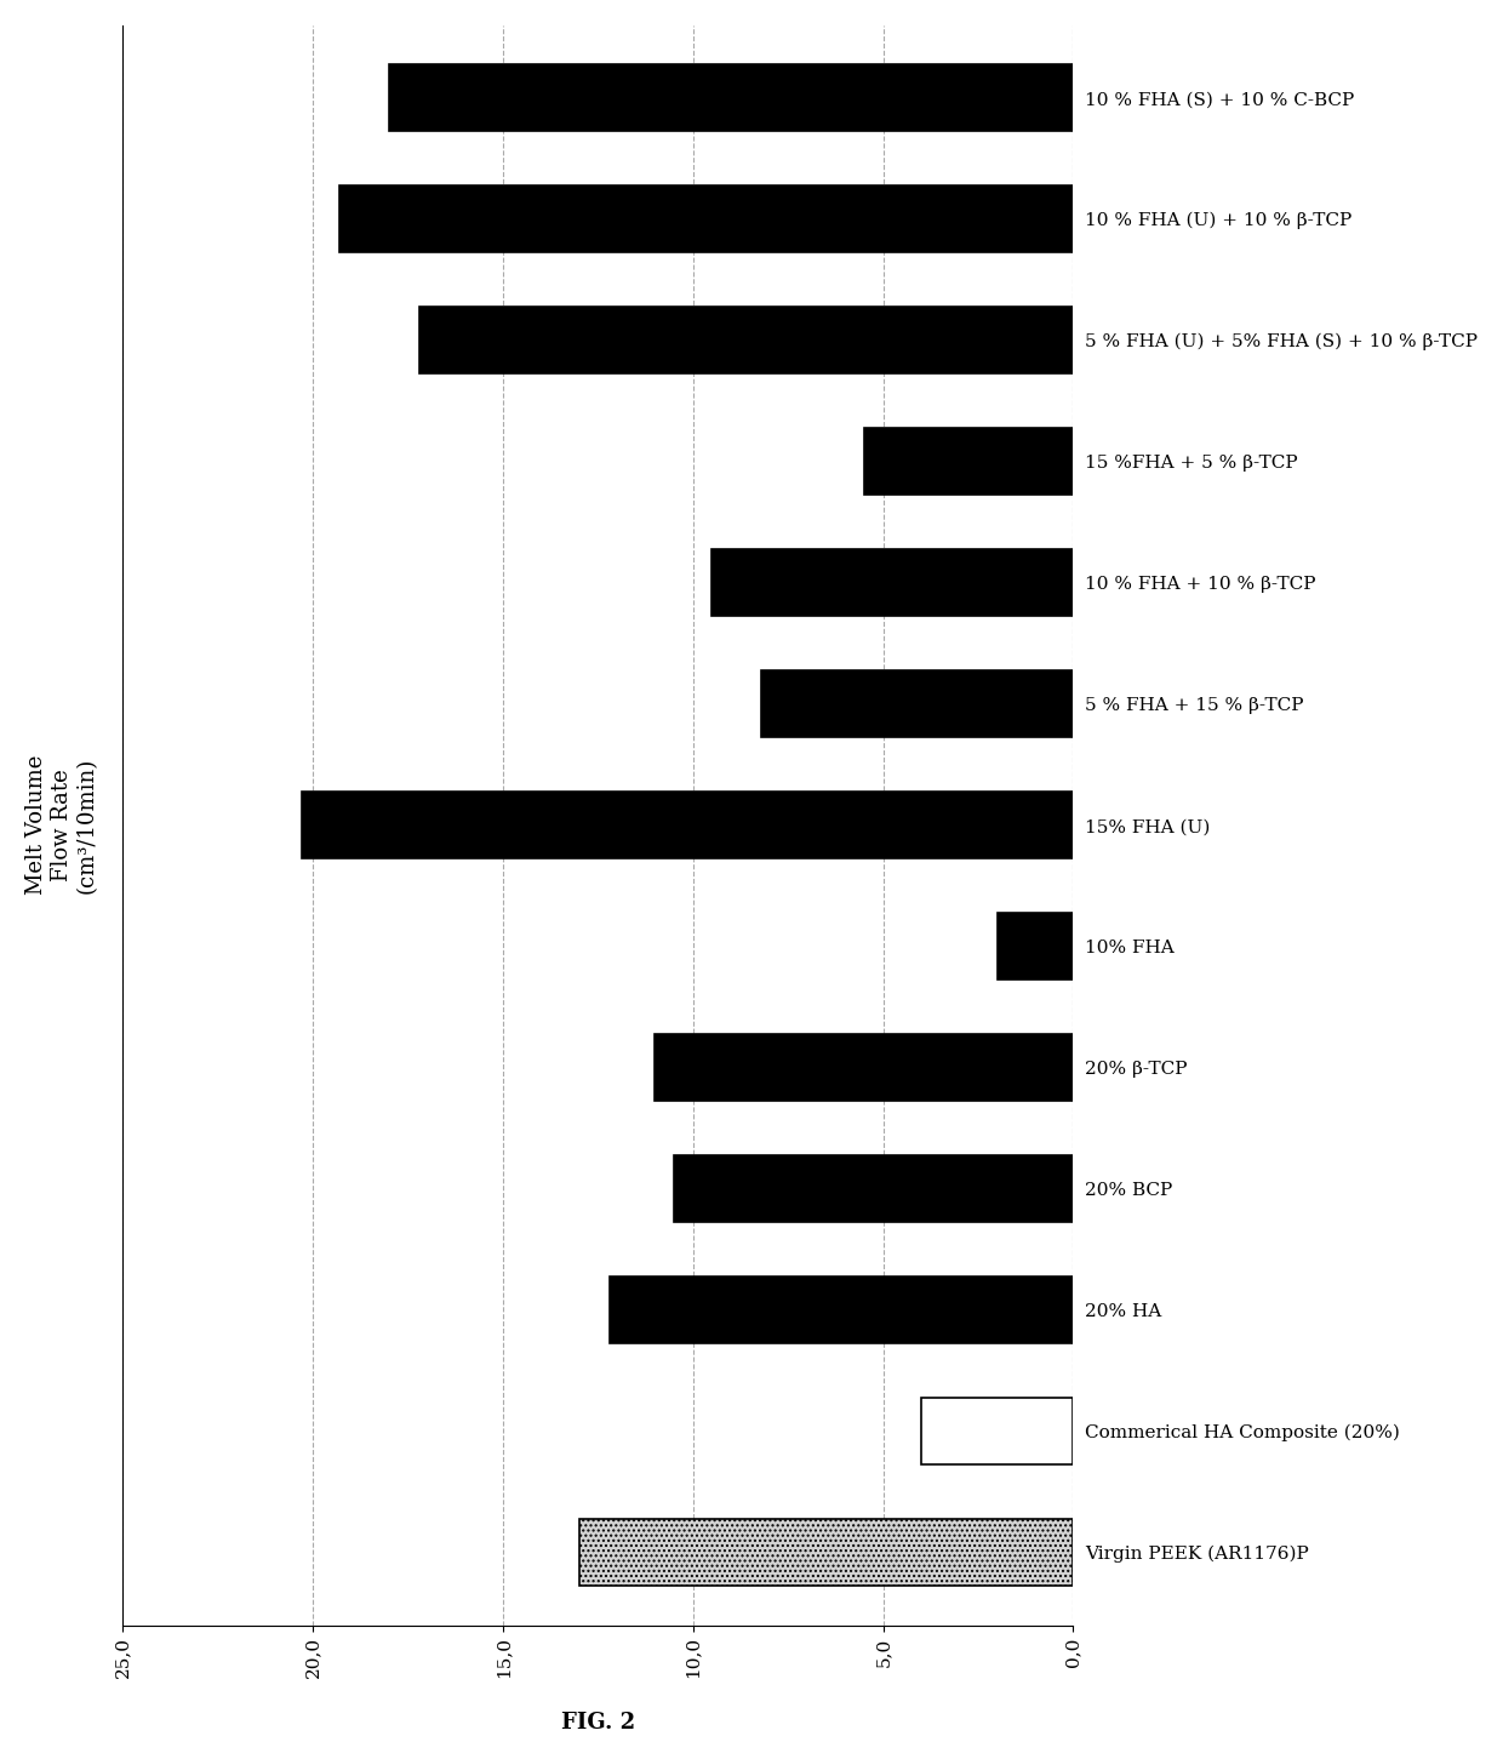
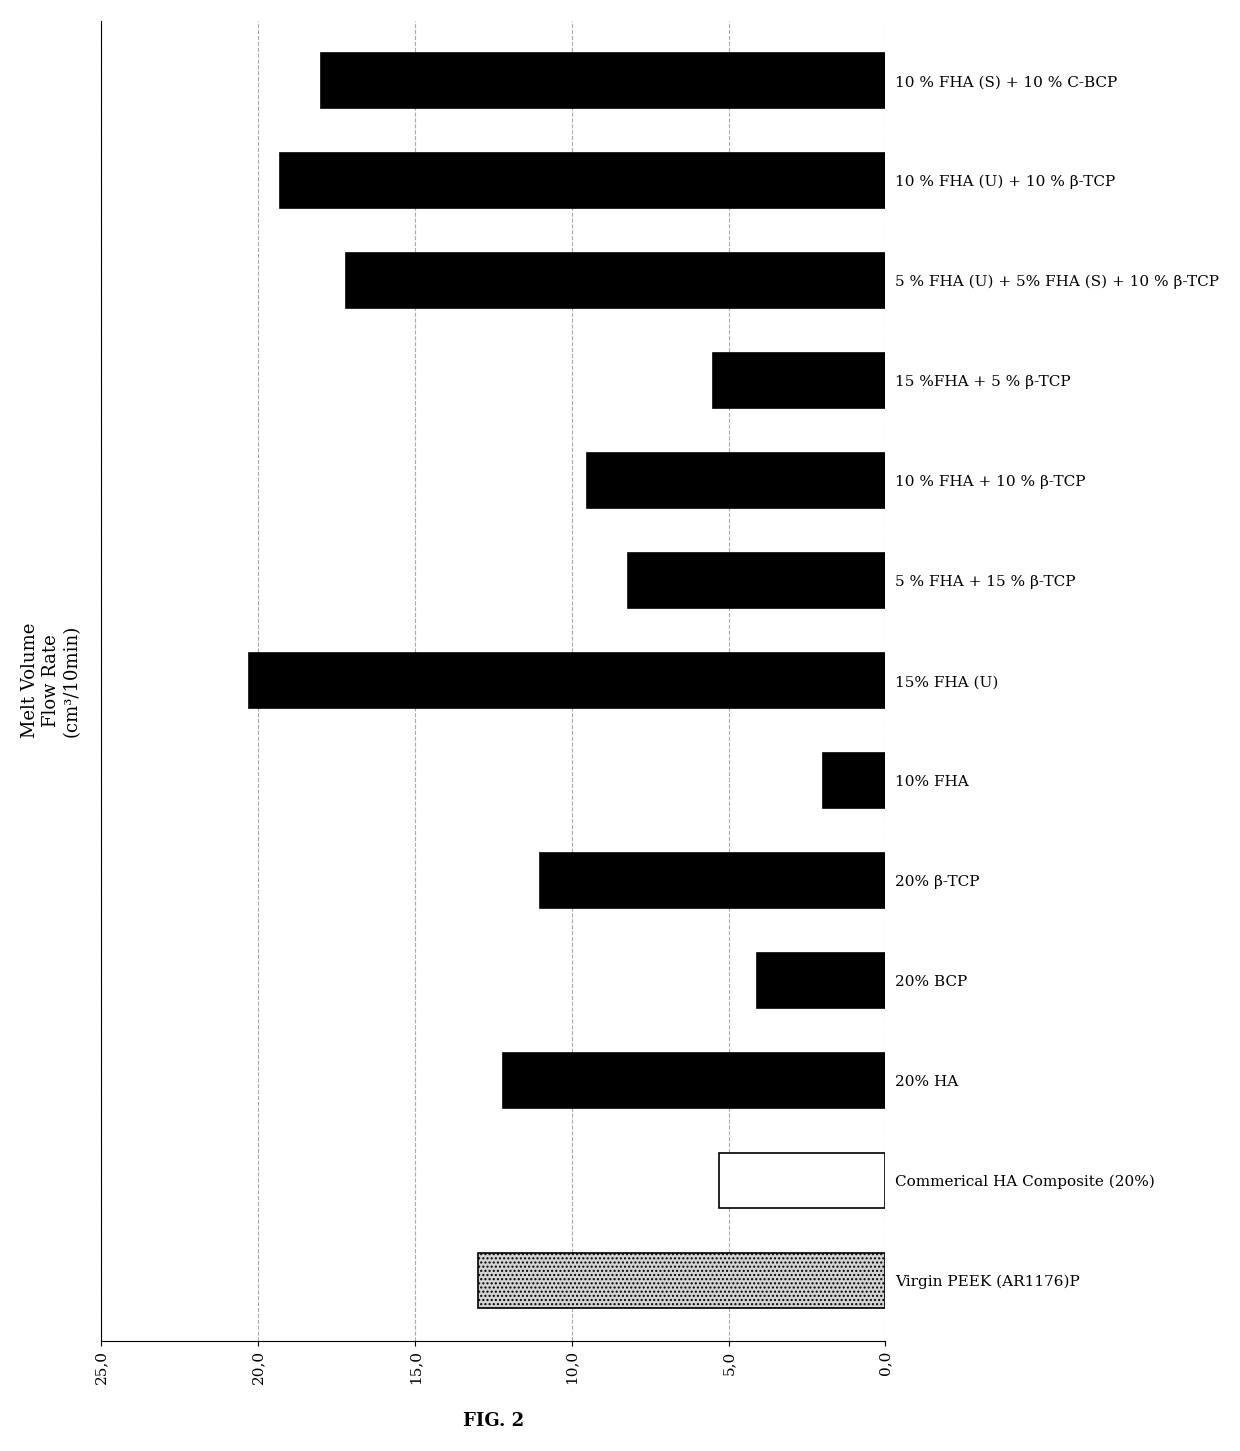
20% BCP: 10,5 -> 4,1
Commerical HA Composite (20%): 4,0 -> 5,3
